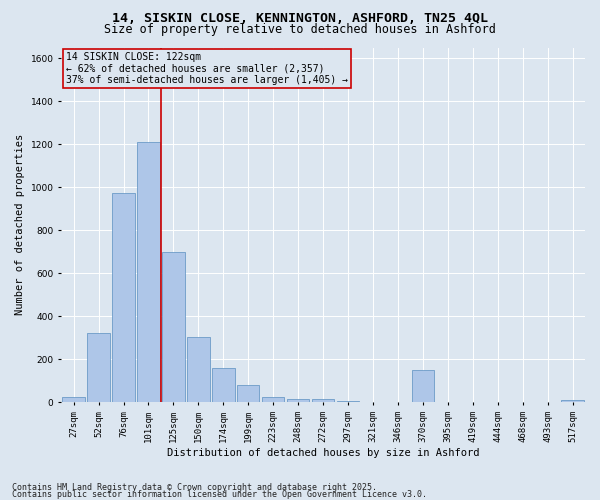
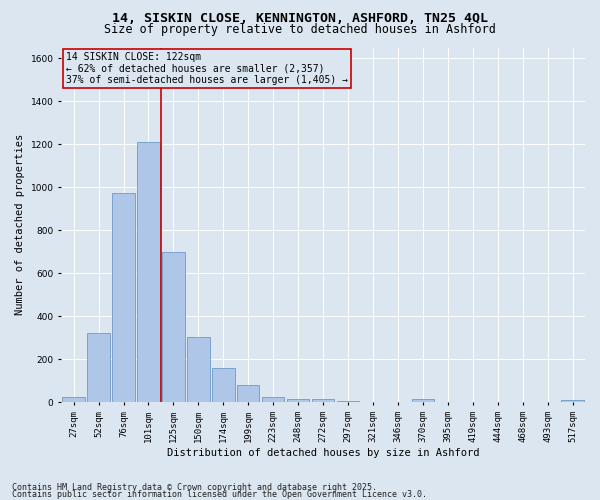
370sqm: 150 -> 15
